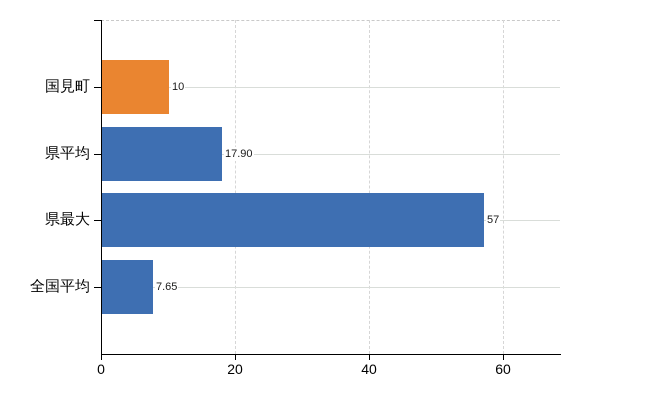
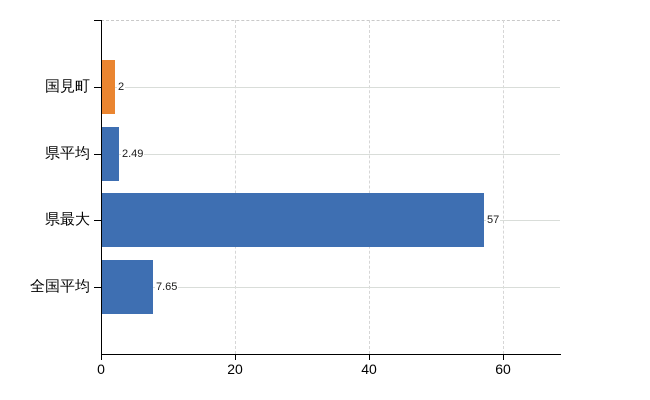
国見町: 10 -> 2
県平均: 17.90 -> 2.49
